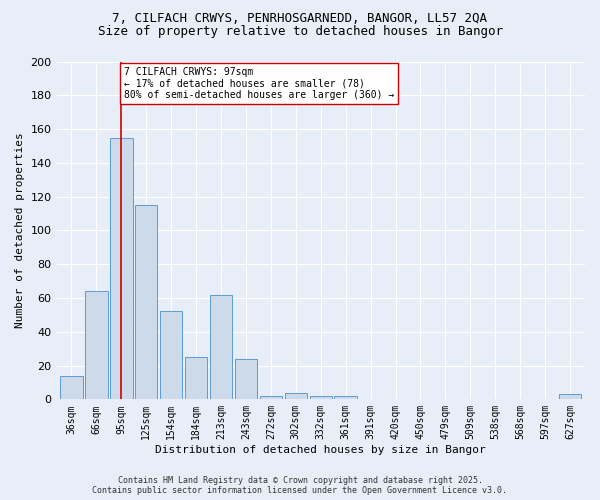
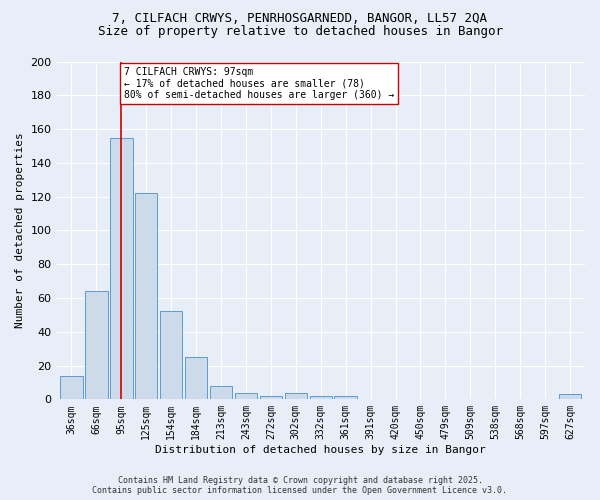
125sqm: 115 -> 122
213sqm: 62 -> 8
243sqm: 24 -> 4
